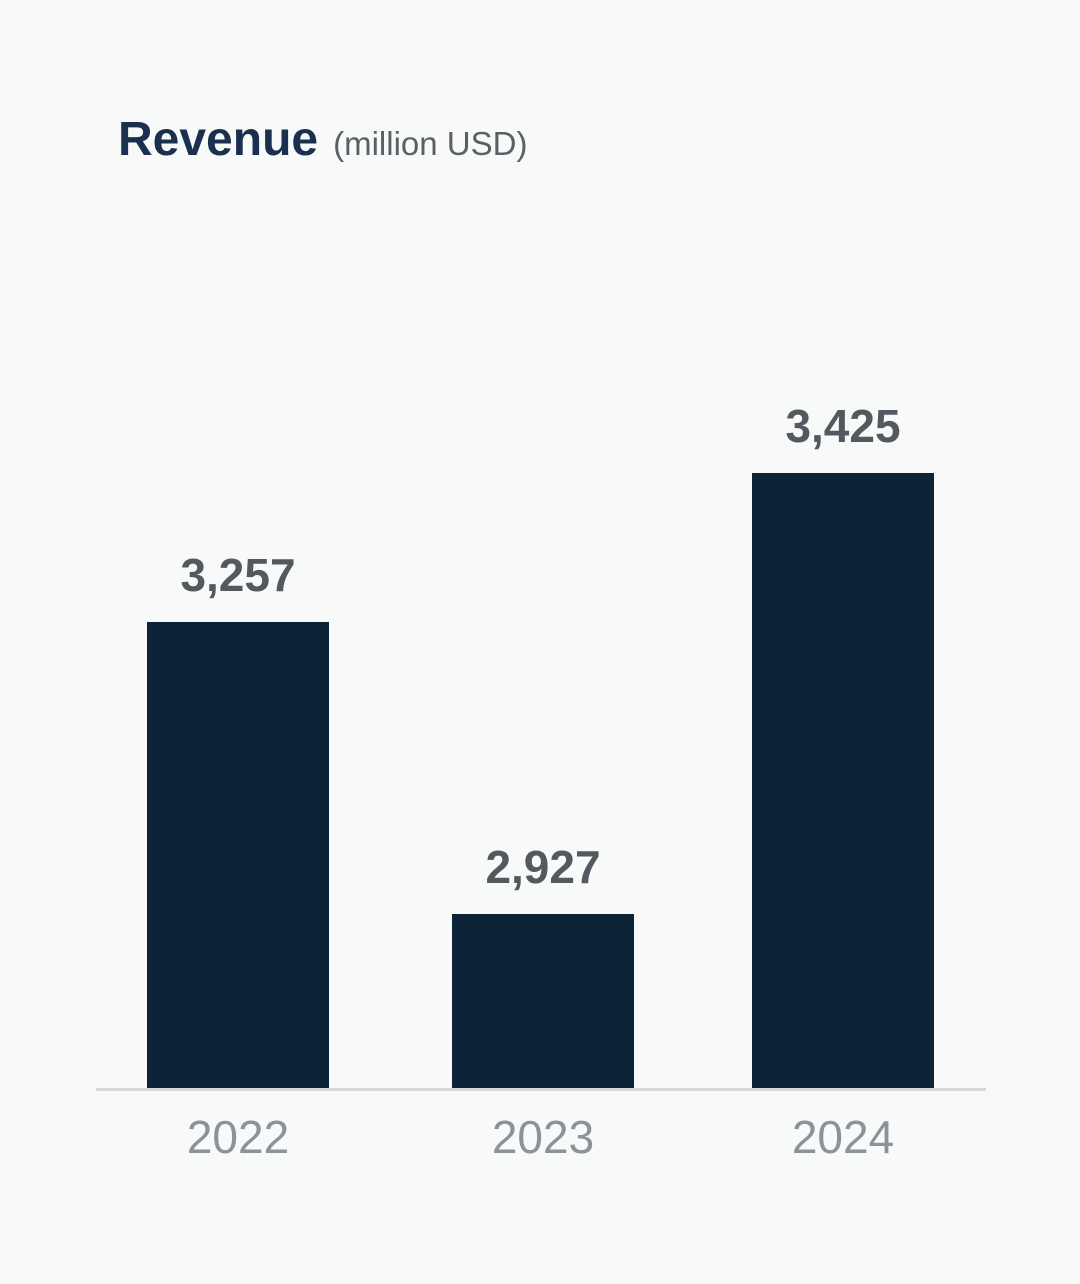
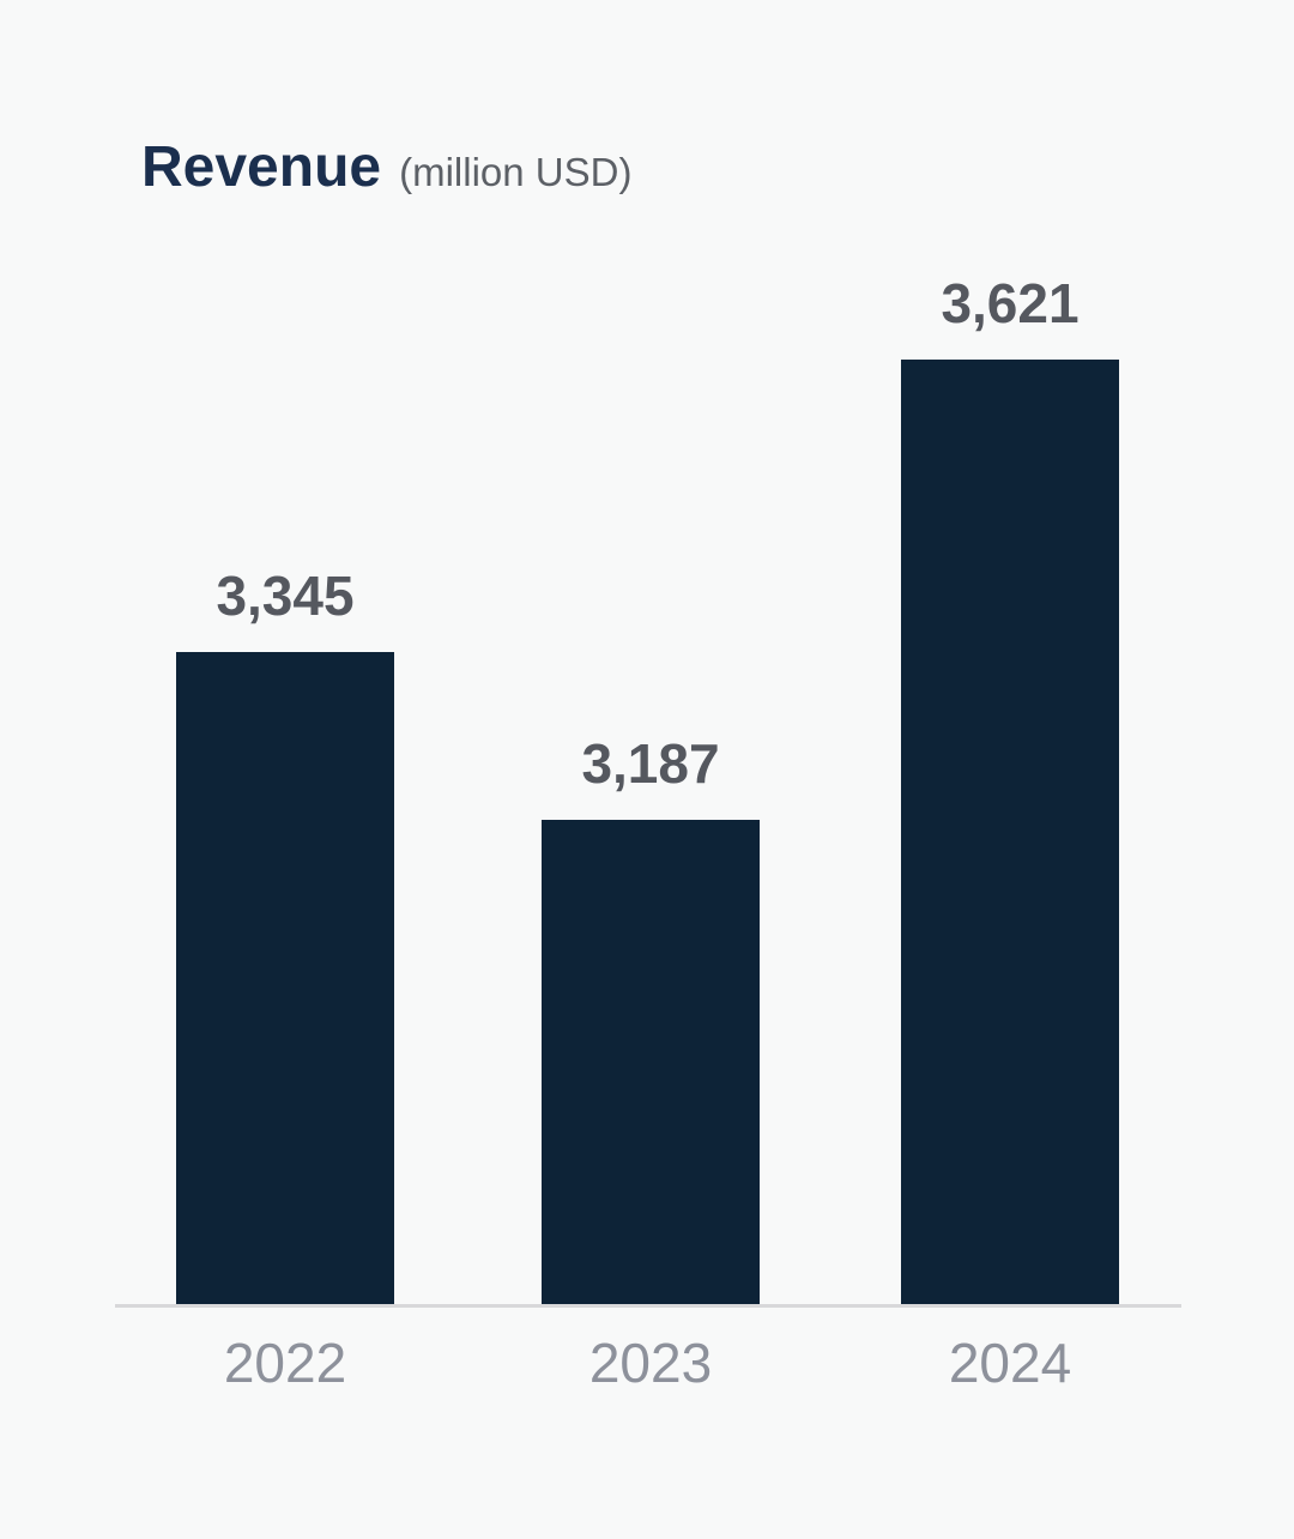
2022: 3,257 -> 3,345
2023: 2,927 -> 3,187
2024: 3,425 -> 3,621
